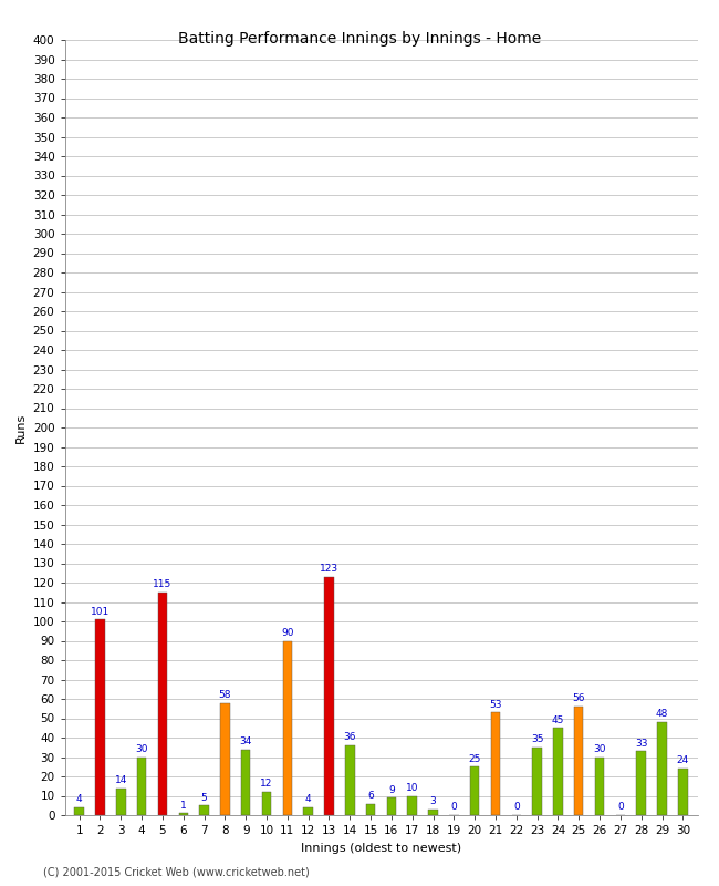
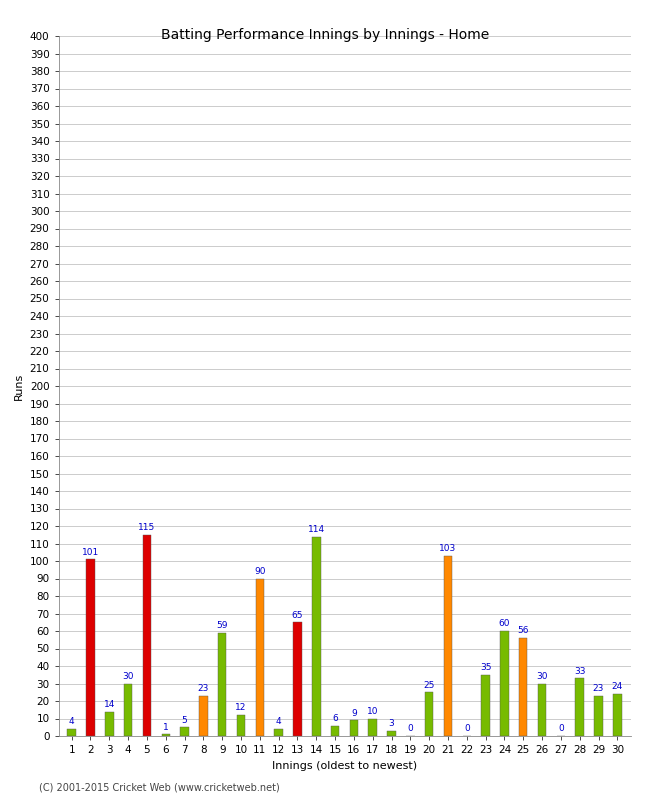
8: 58 -> 23
9: 34 -> 59
13: 123 -> 65
14: 36 -> 114
21: 53 -> 103
24: 45 -> 60
29: 48 -> 23
